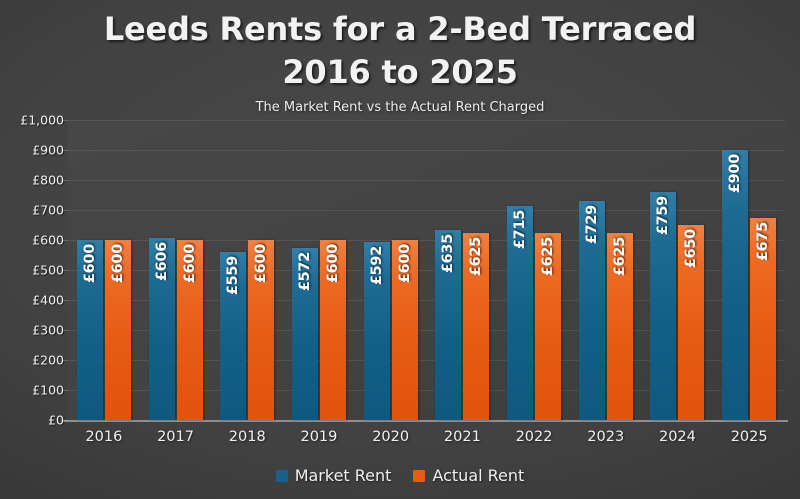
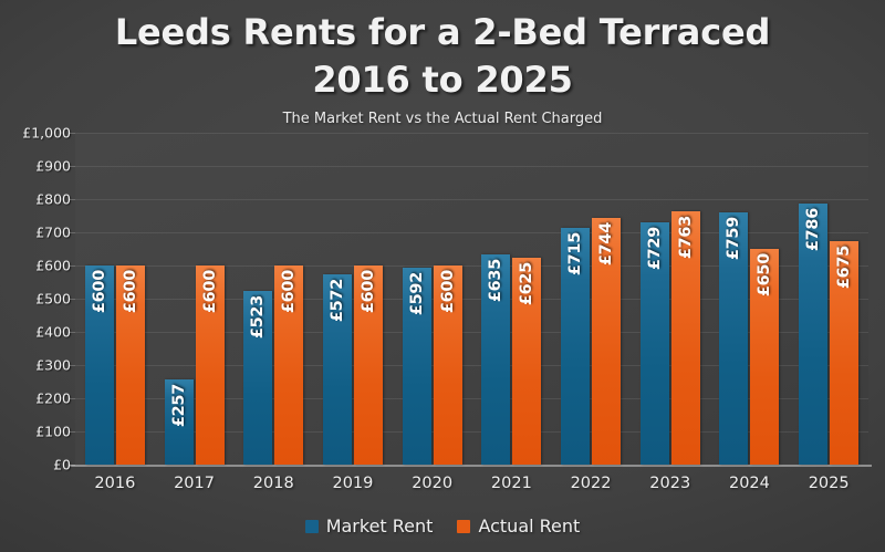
Market Rent/2017: £606 -> £257
Market Rent/2018: £559 -> £523
Actual Rent/2022: £625 -> £744
Actual Rent/2023: £625 -> £763
Market Rent/2025: £900 -> £786
